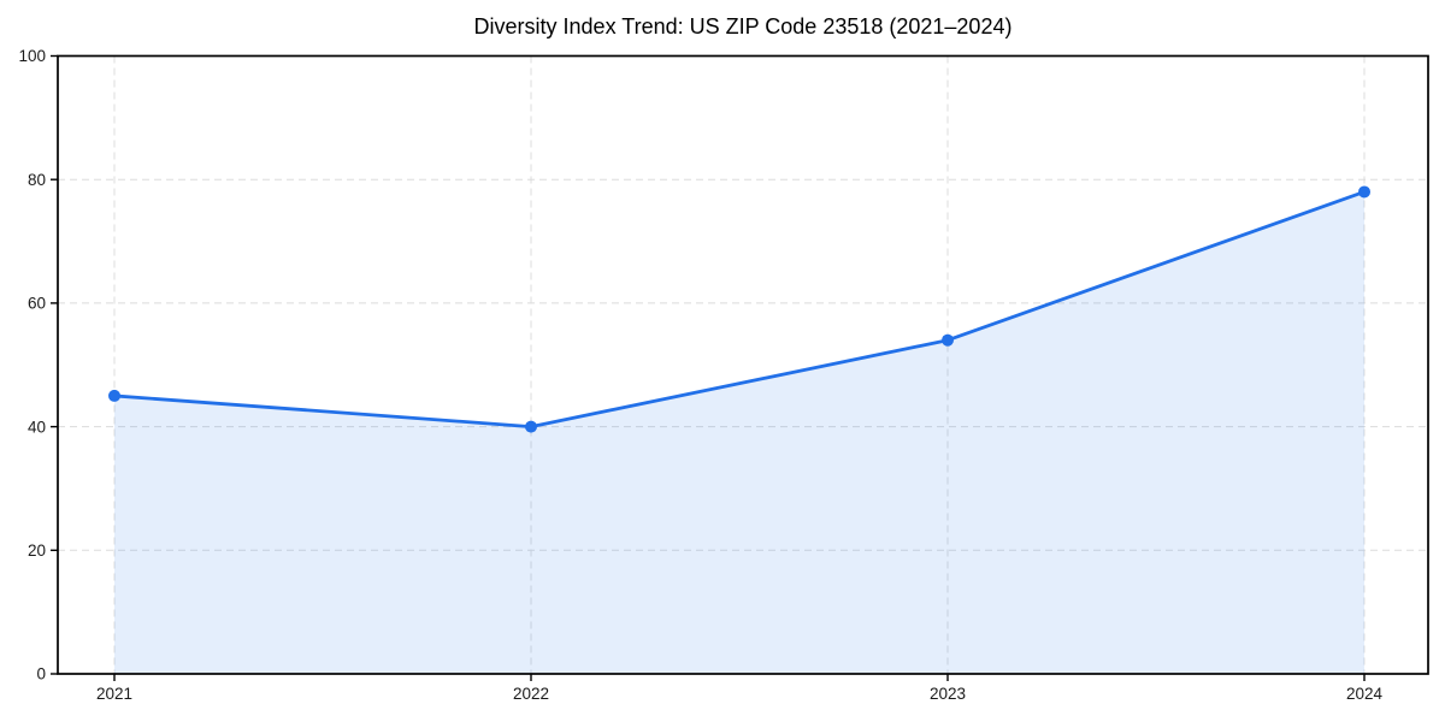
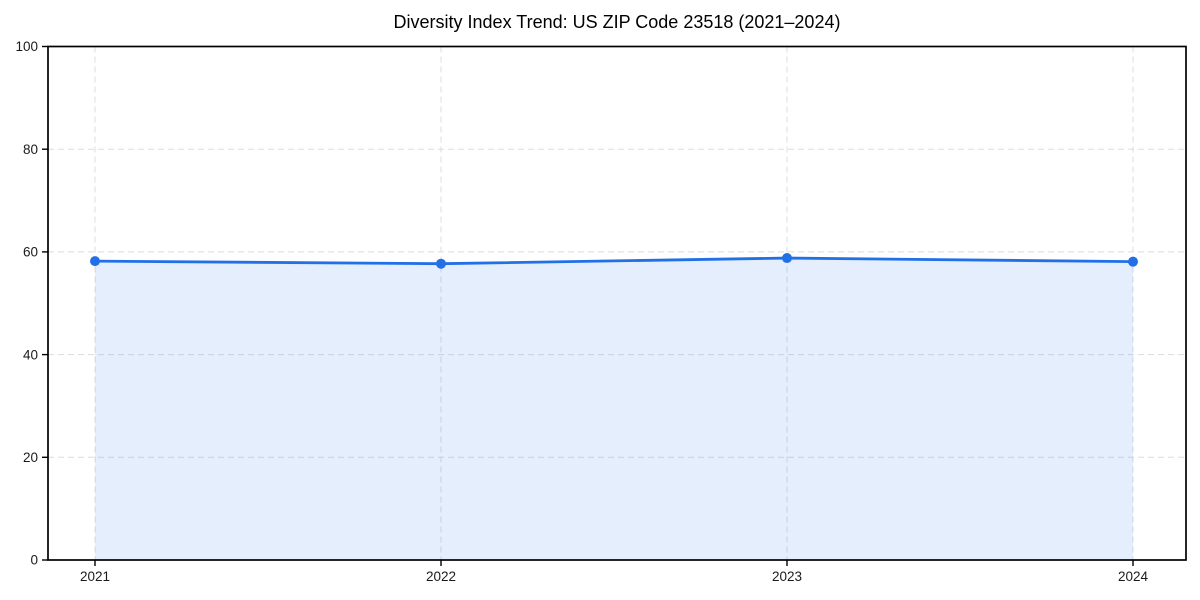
2021: 45 -> 58
2022: 40 -> 58
2023: 54 -> 59
2024: 78 -> 58
